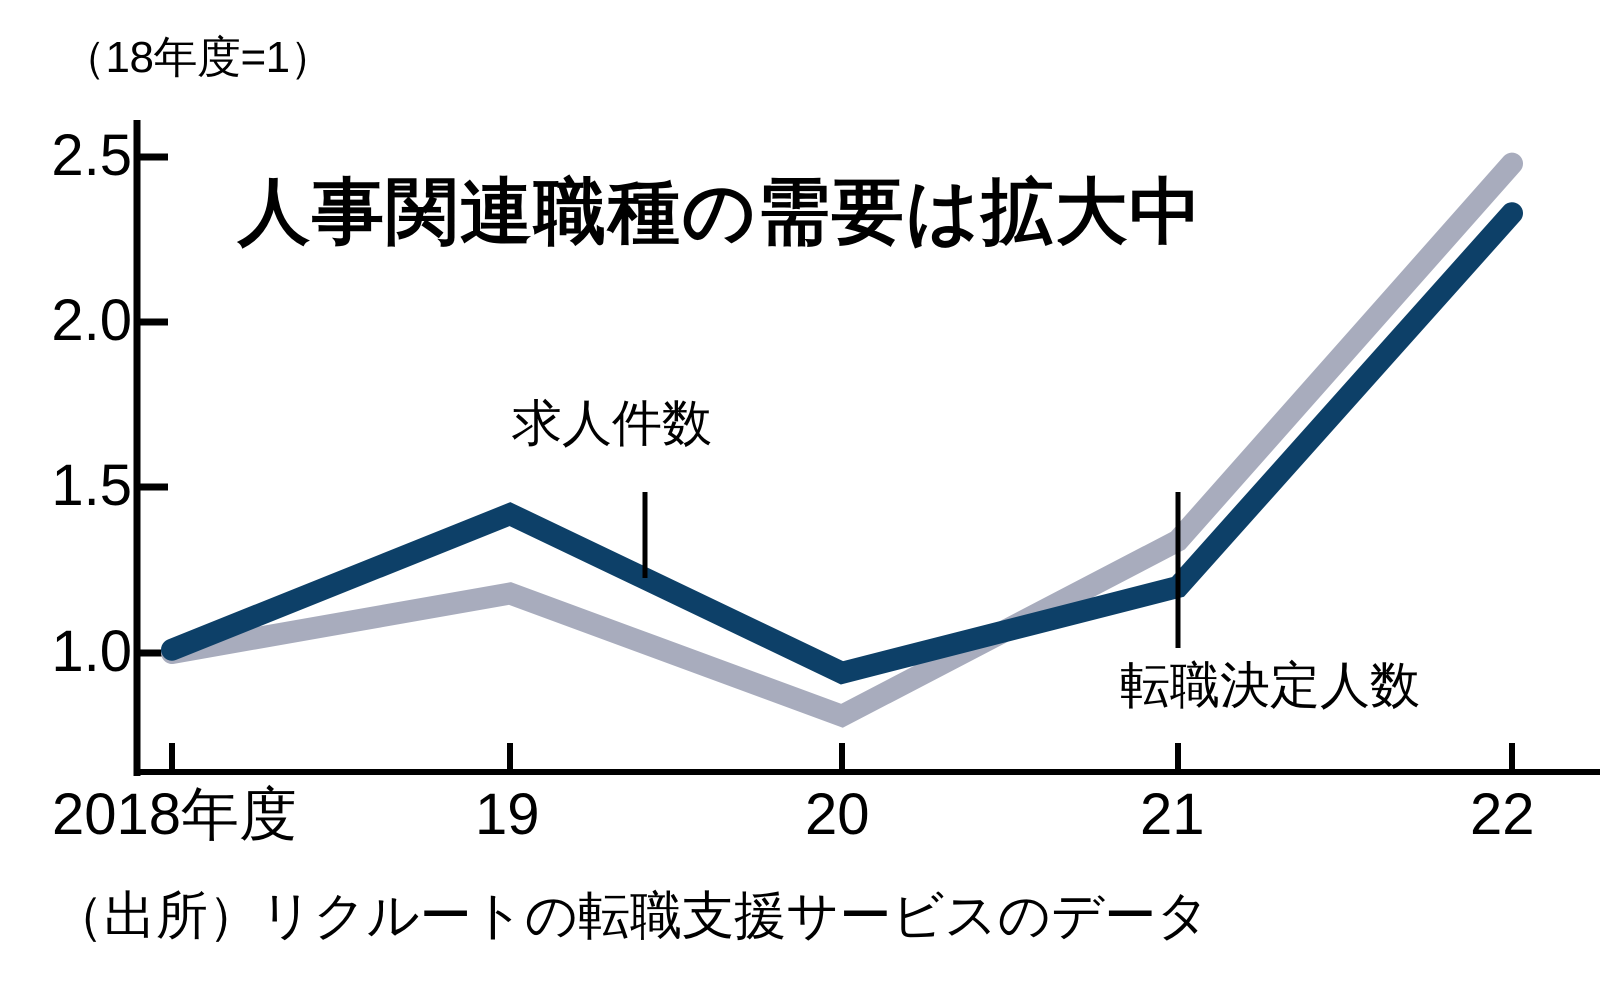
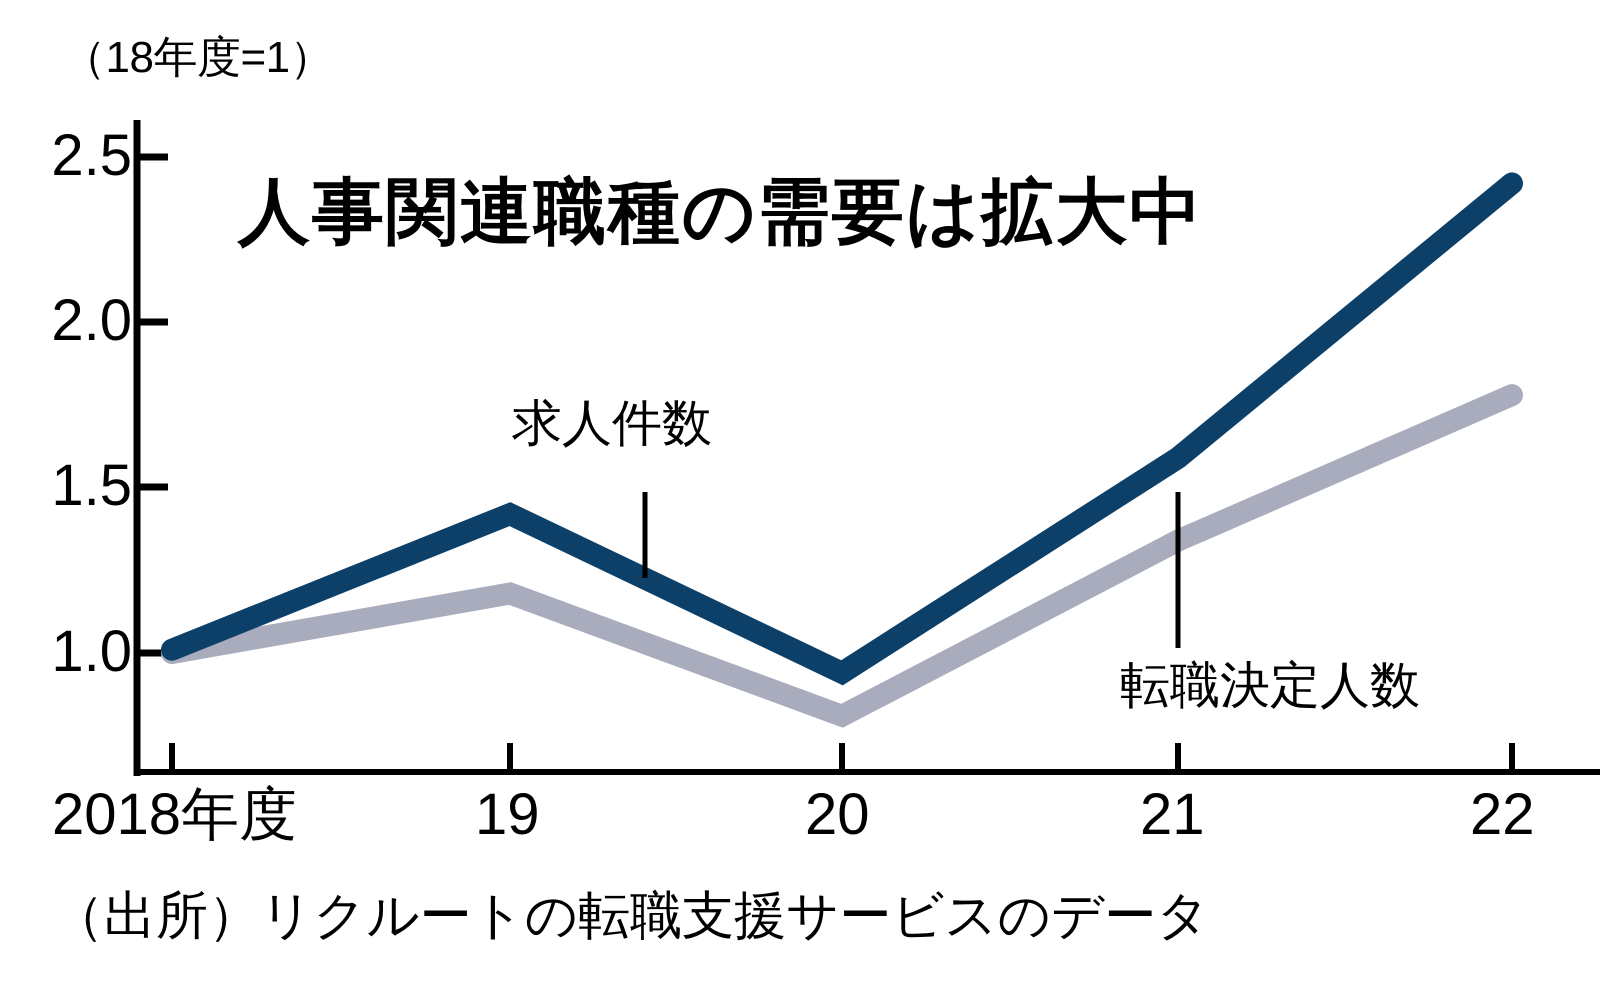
求人件数/21: 1.20 -> 1.59
求人件数/22: 2.33 -> 2.42
転職決定人数/22: 2.48 -> 1.78
